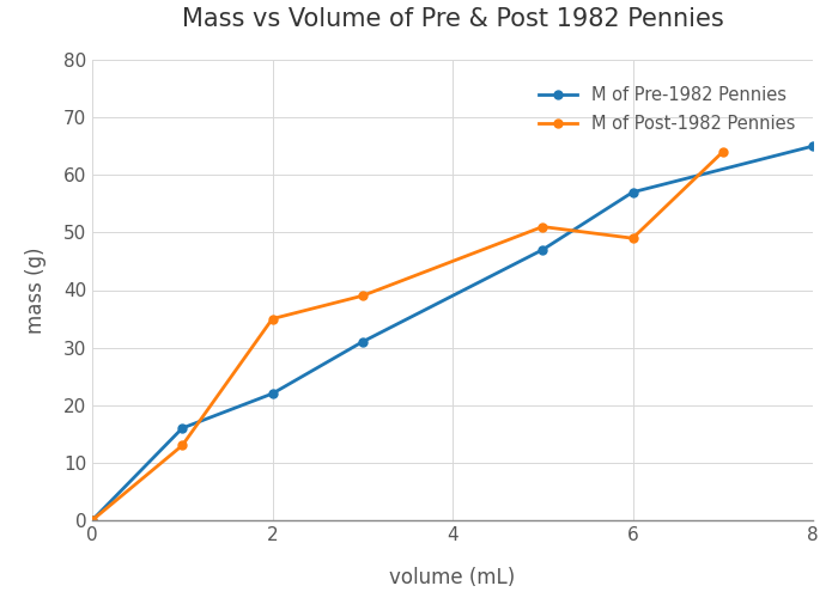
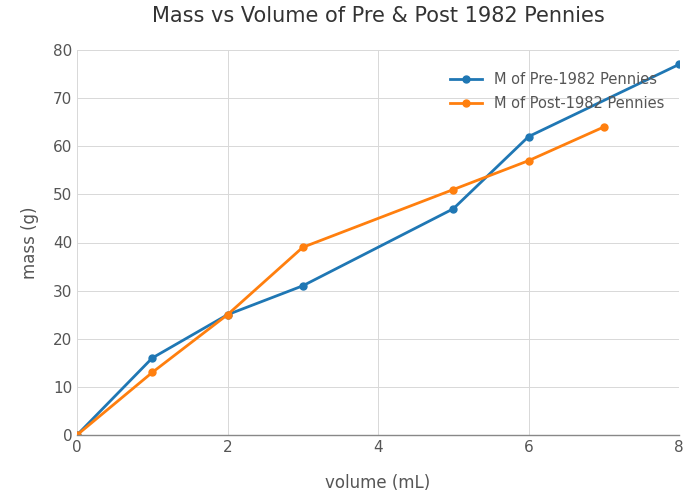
M of Pre-1982 Pennies/2: 22 -> 25
M of Post-1982 Pennies/2: 35 -> 25
M of Pre-1982 Pennies/6: 57 -> 62
M of Post-1982 Pennies/6: 49 -> 57
M of Pre-1982 Pennies/8: 65 -> 77
